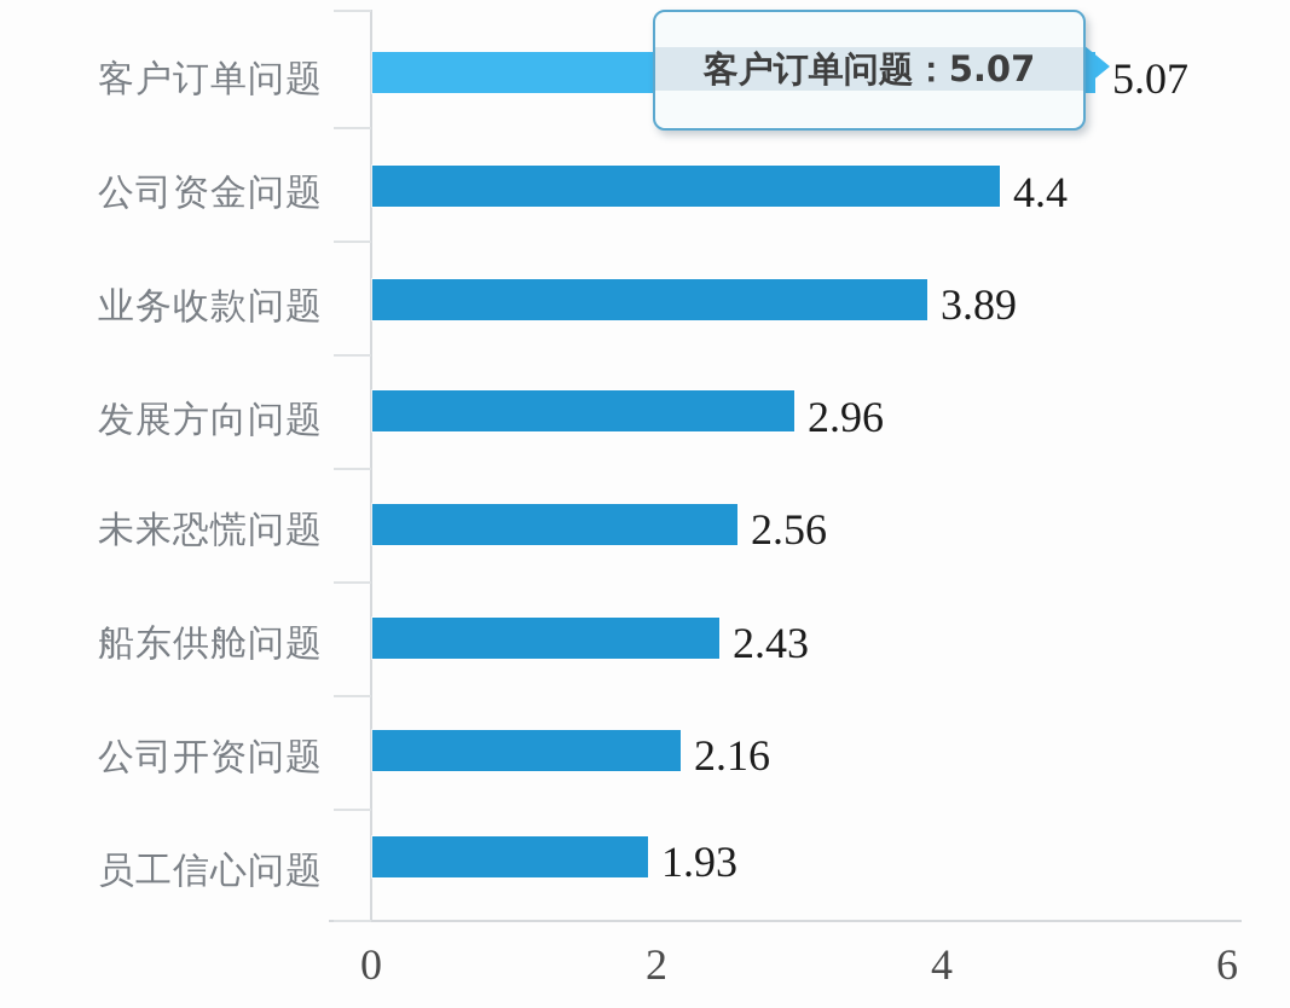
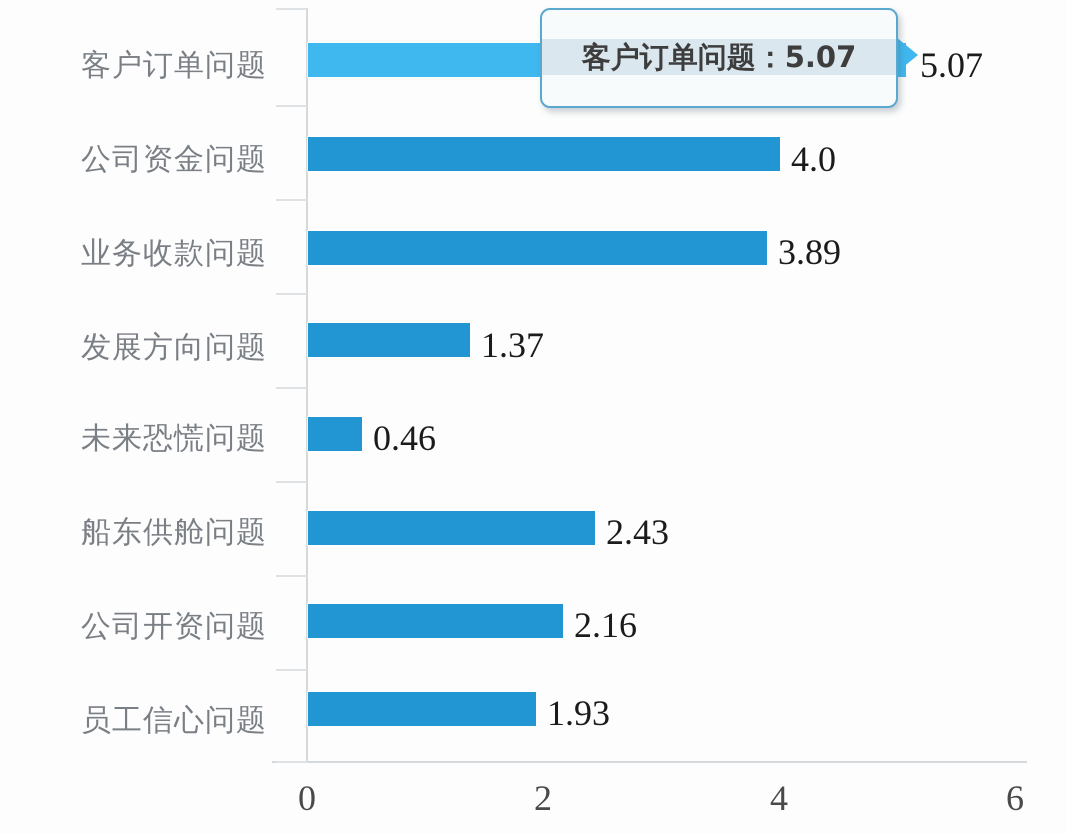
公司资金问题: 4.4 -> 4.0
发展方向问题: 2.96 -> 1.37
未来恐慌问题: 2.56 -> 0.46
